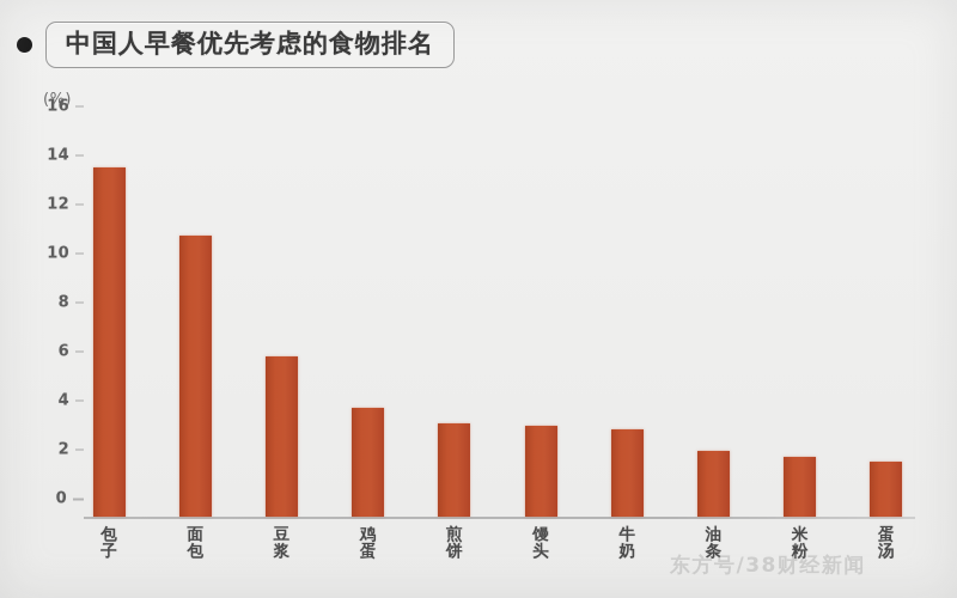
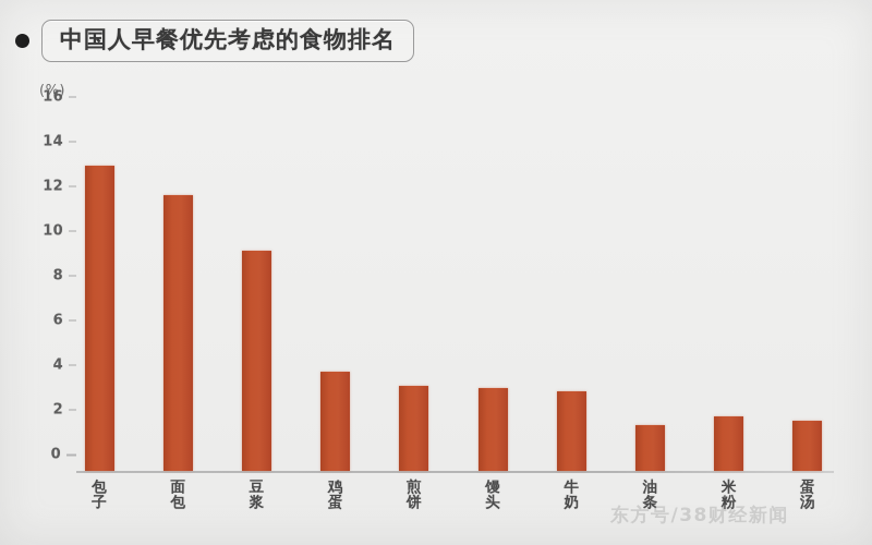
包子: 14.2 -> 13.6
面包: 11.4 -> 12.3
豆浆: 6.5 -> 9.8
油条: 2.6 -> 2.0
